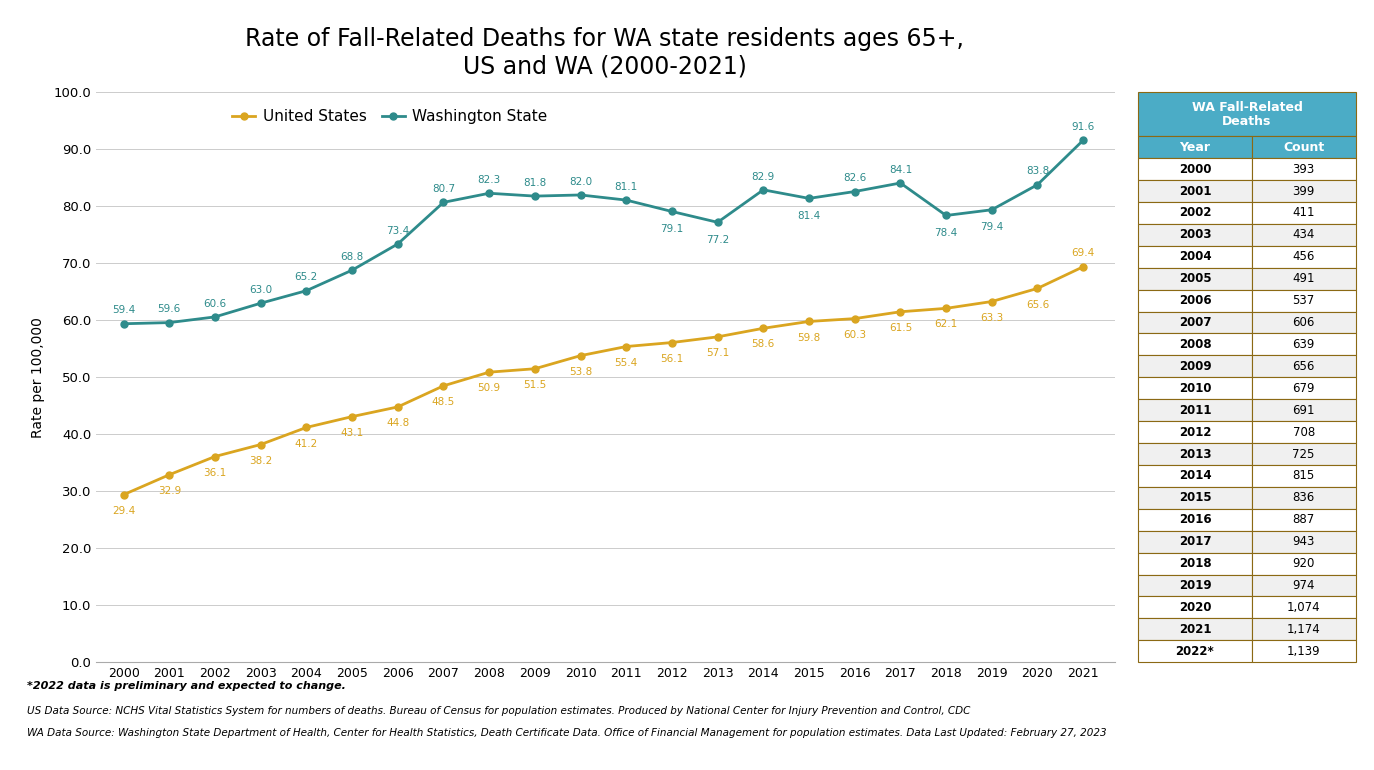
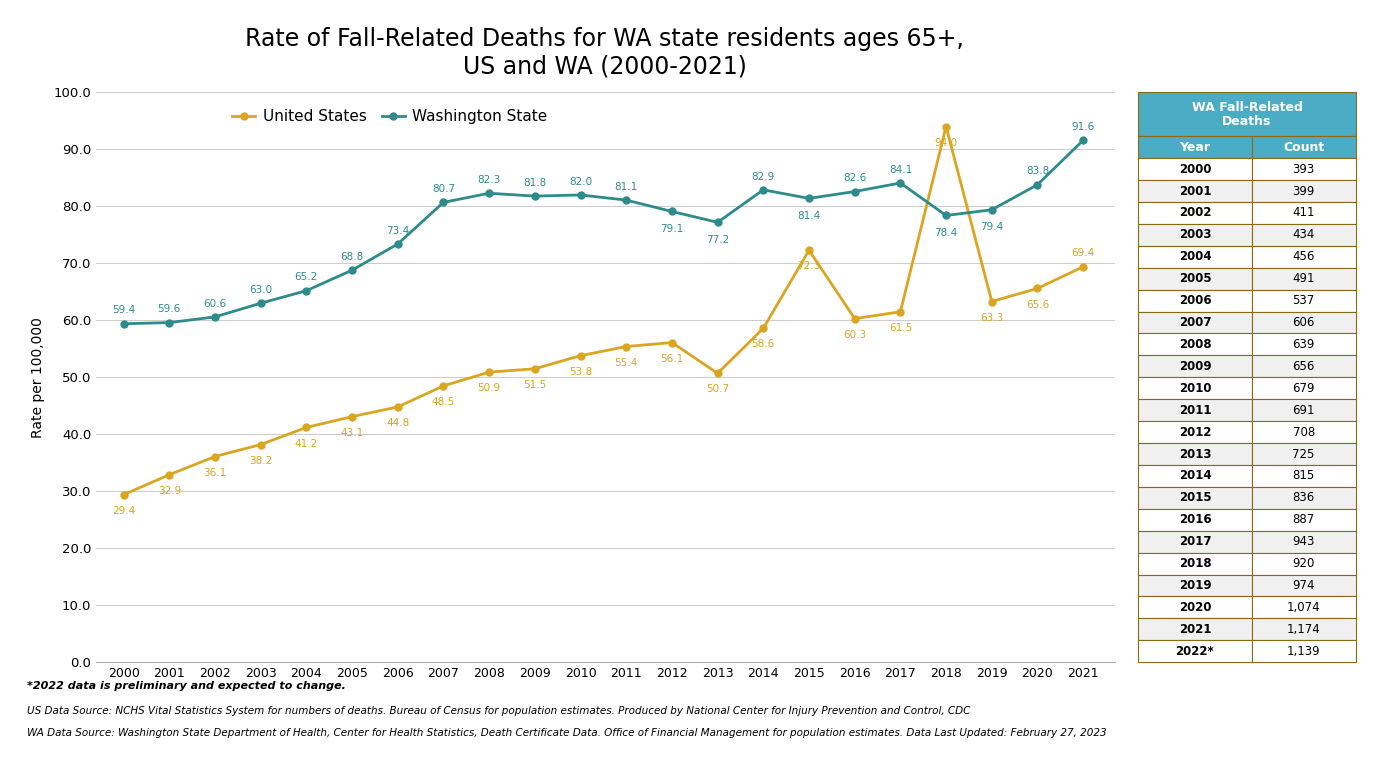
United States/2013: 57.1 -> 50.7
United States/2015: 59.8 -> 72.3
United States/2018: 62.1 -> 94.0
